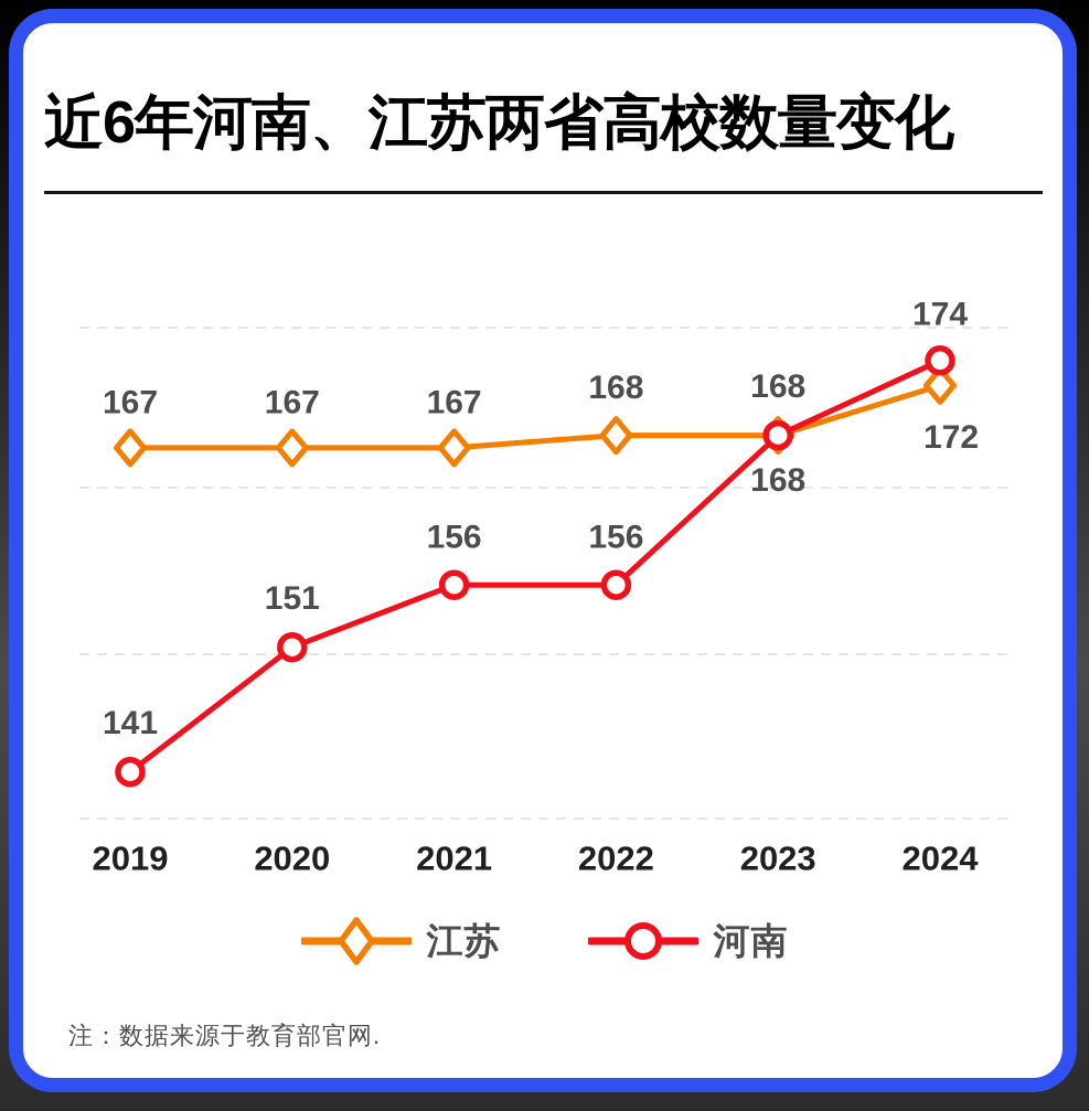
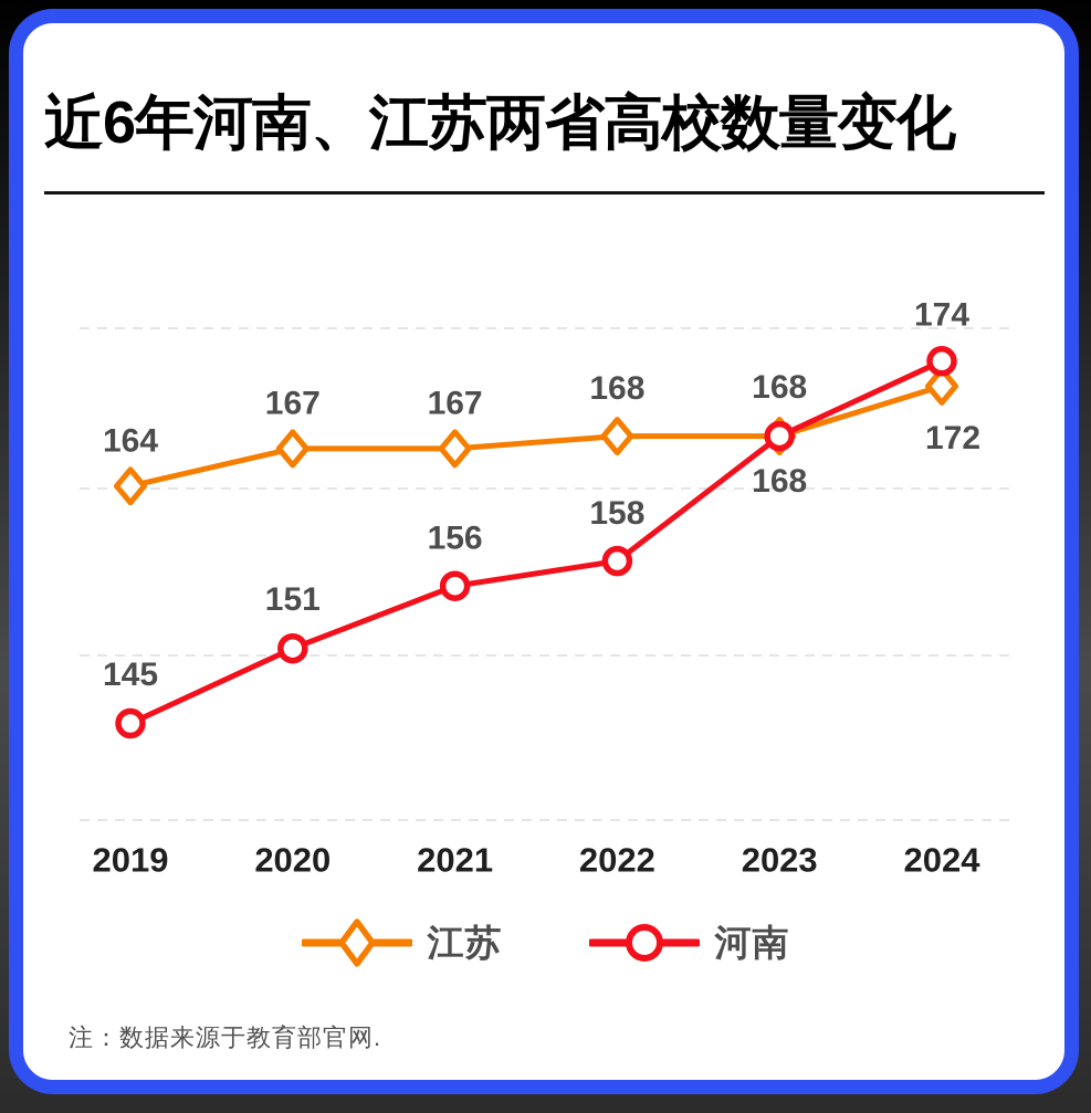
江苏/2019: 167 -> 164
河南/2019: 141 -> 145
河南/2022: 156 -> 158
